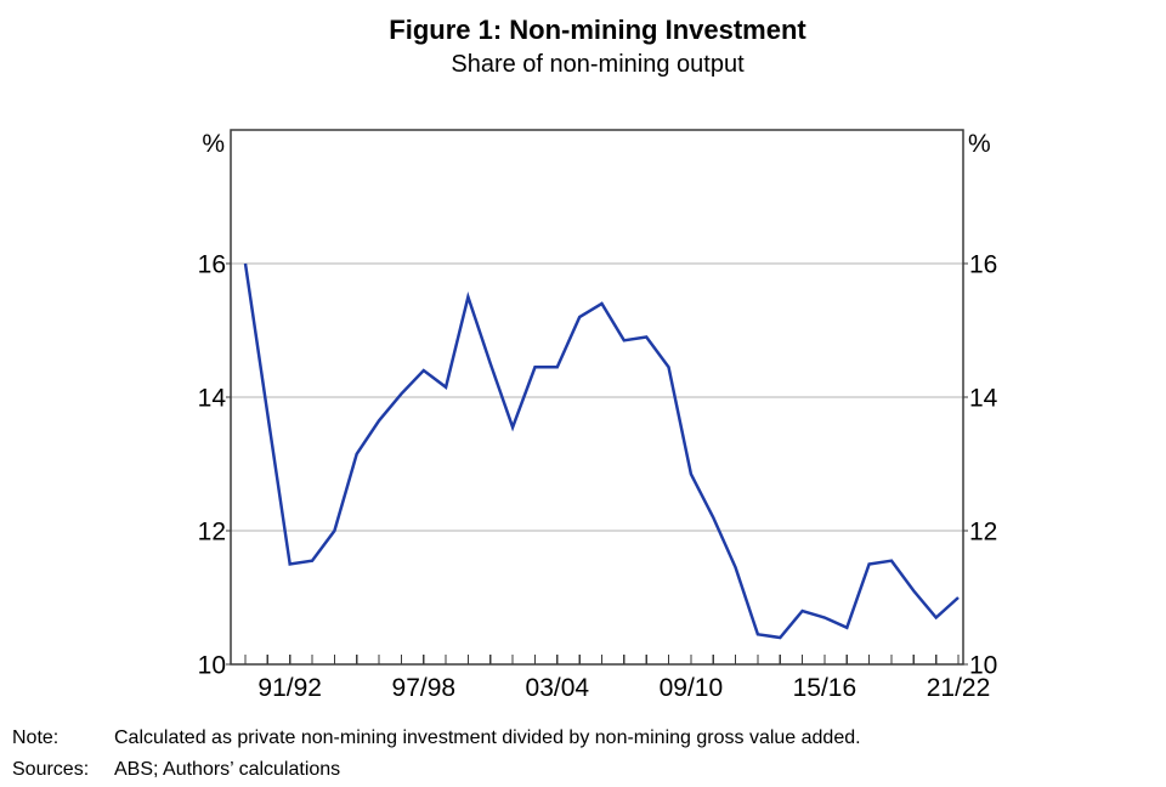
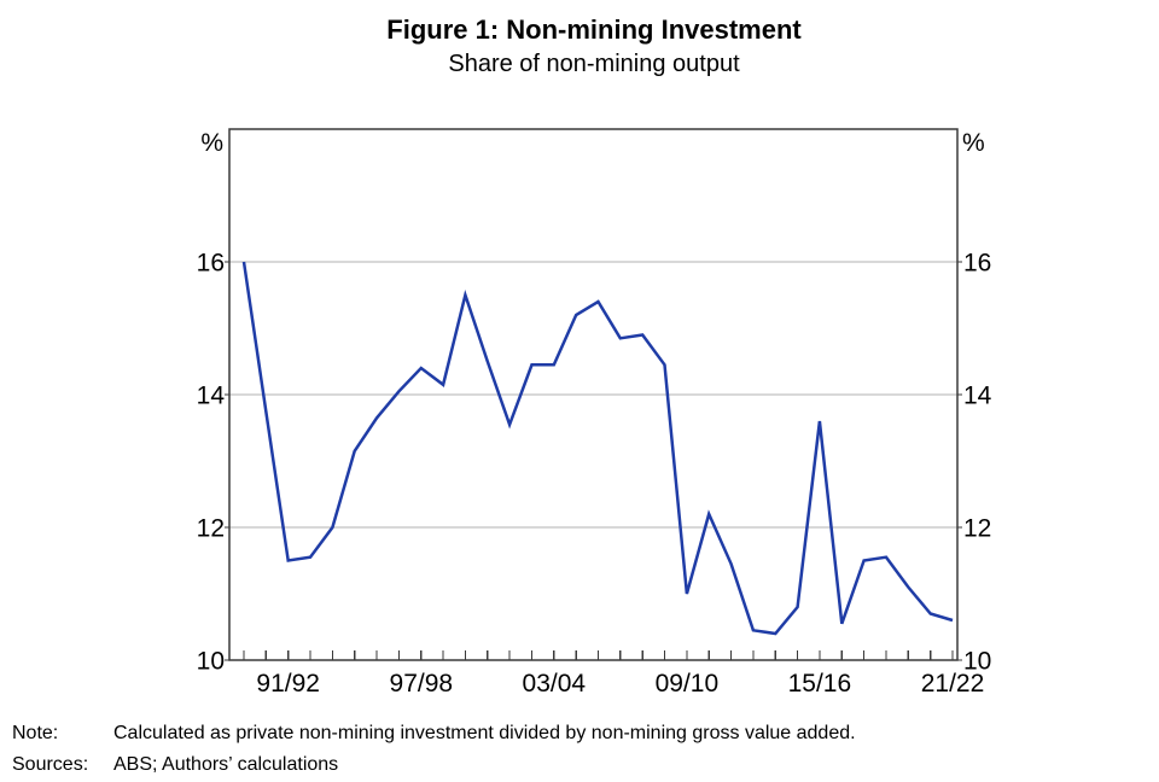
09/10: 12.8 -> 11.0
15/16: 10.7 -> 13.6
21/22: 11.0 -> 10.6
